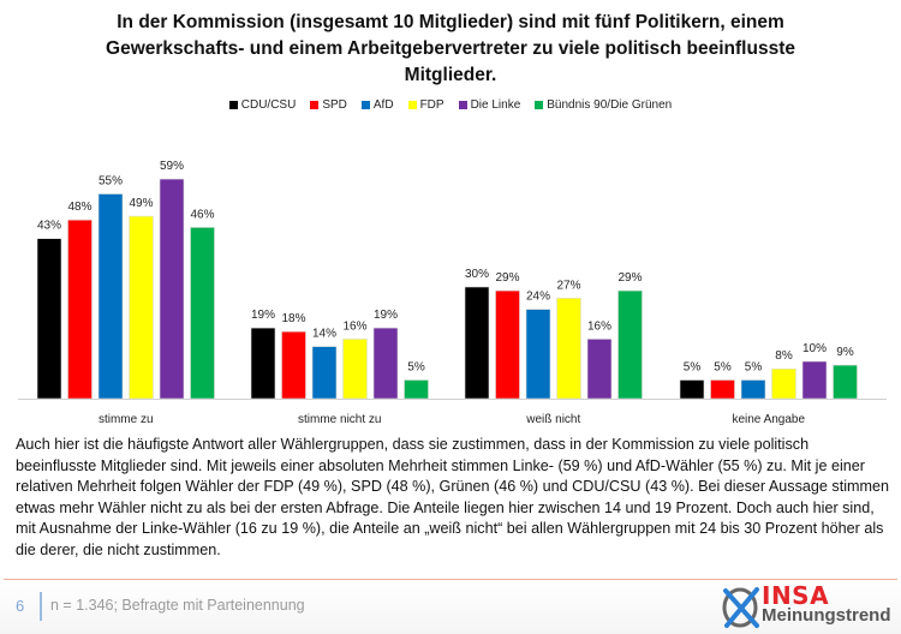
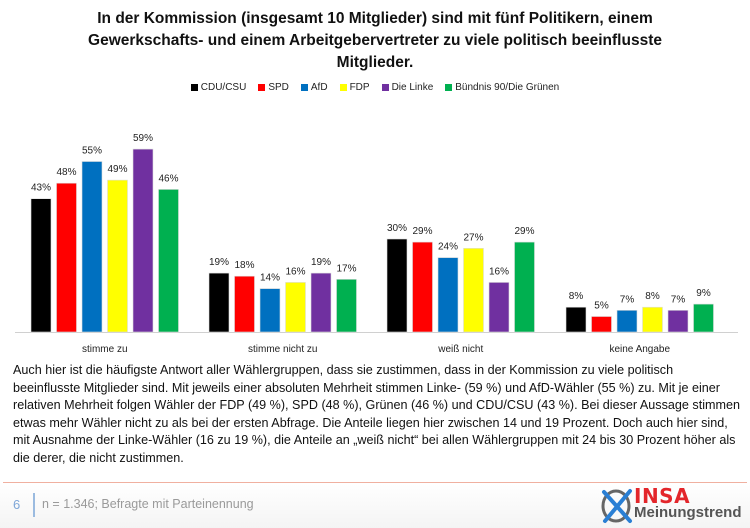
Bündnis 90/Die Grünen/stimme nicht zu: 5% -> 17%
CDU/CSU/keine Angabe: 5% -> 8%
AfD/keine Angabe: 5% -> 7%
Die Linke/keine Angabe: 10% -> 7%
